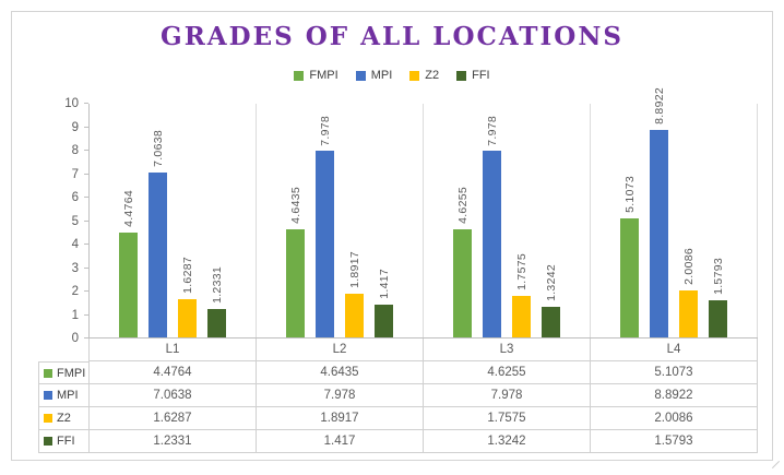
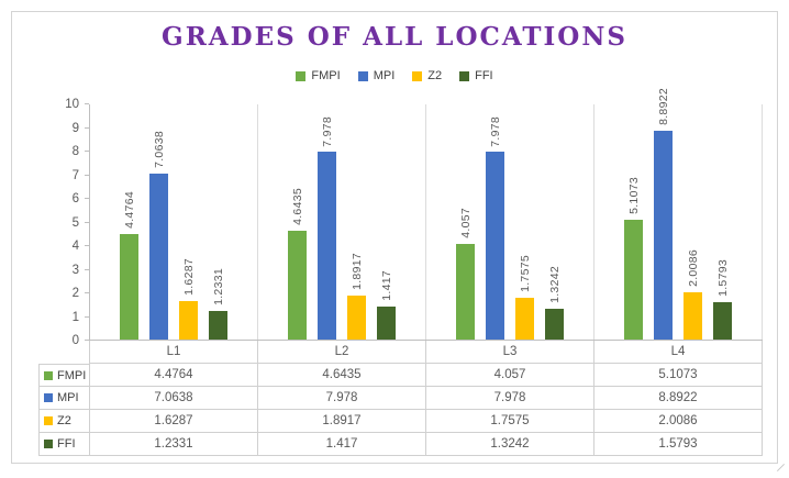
FMPI/L3: 4.6255 -> 4.057
